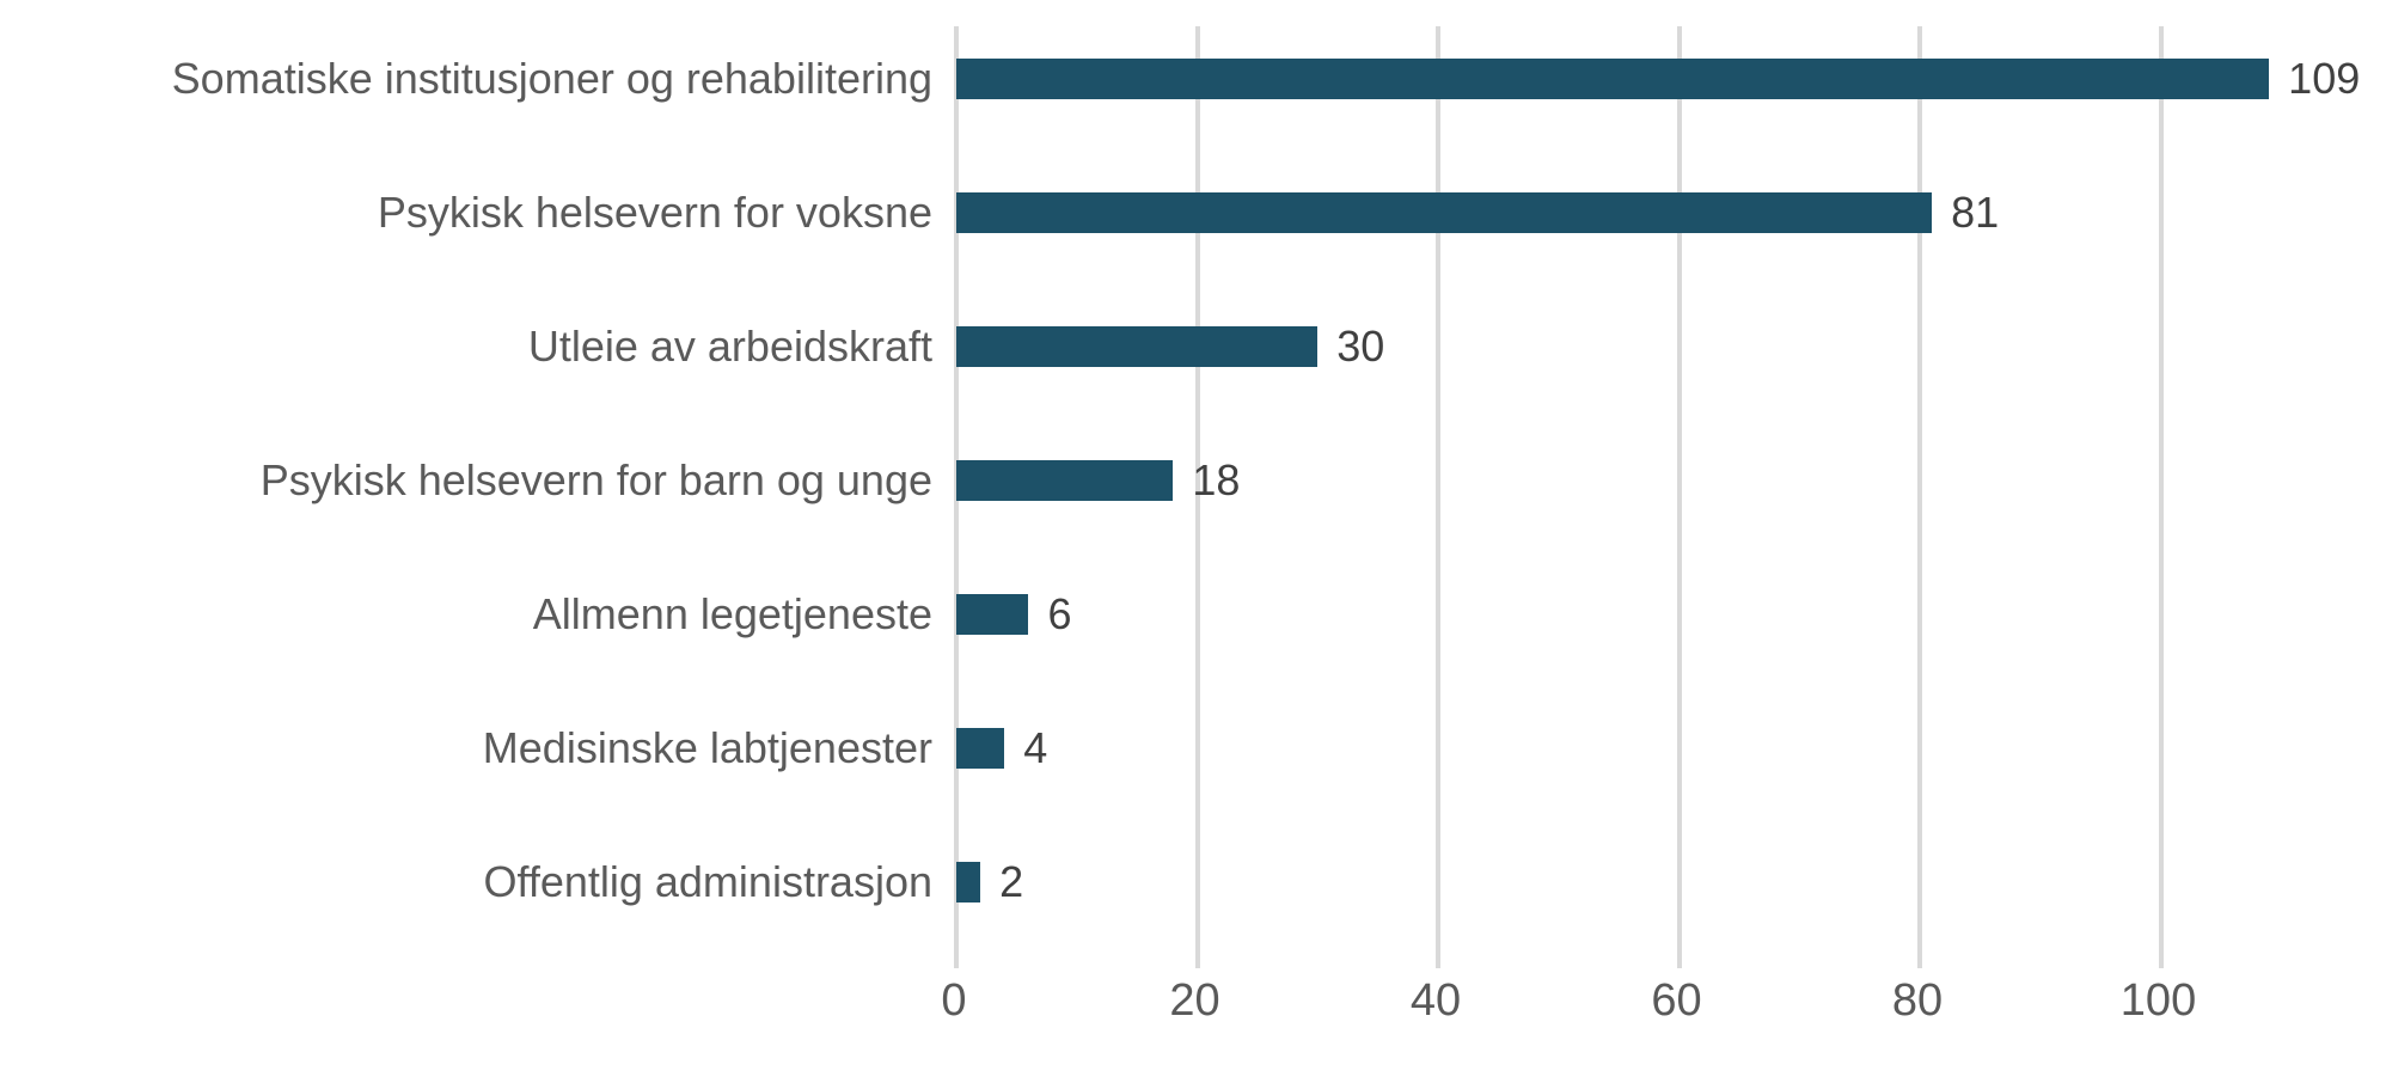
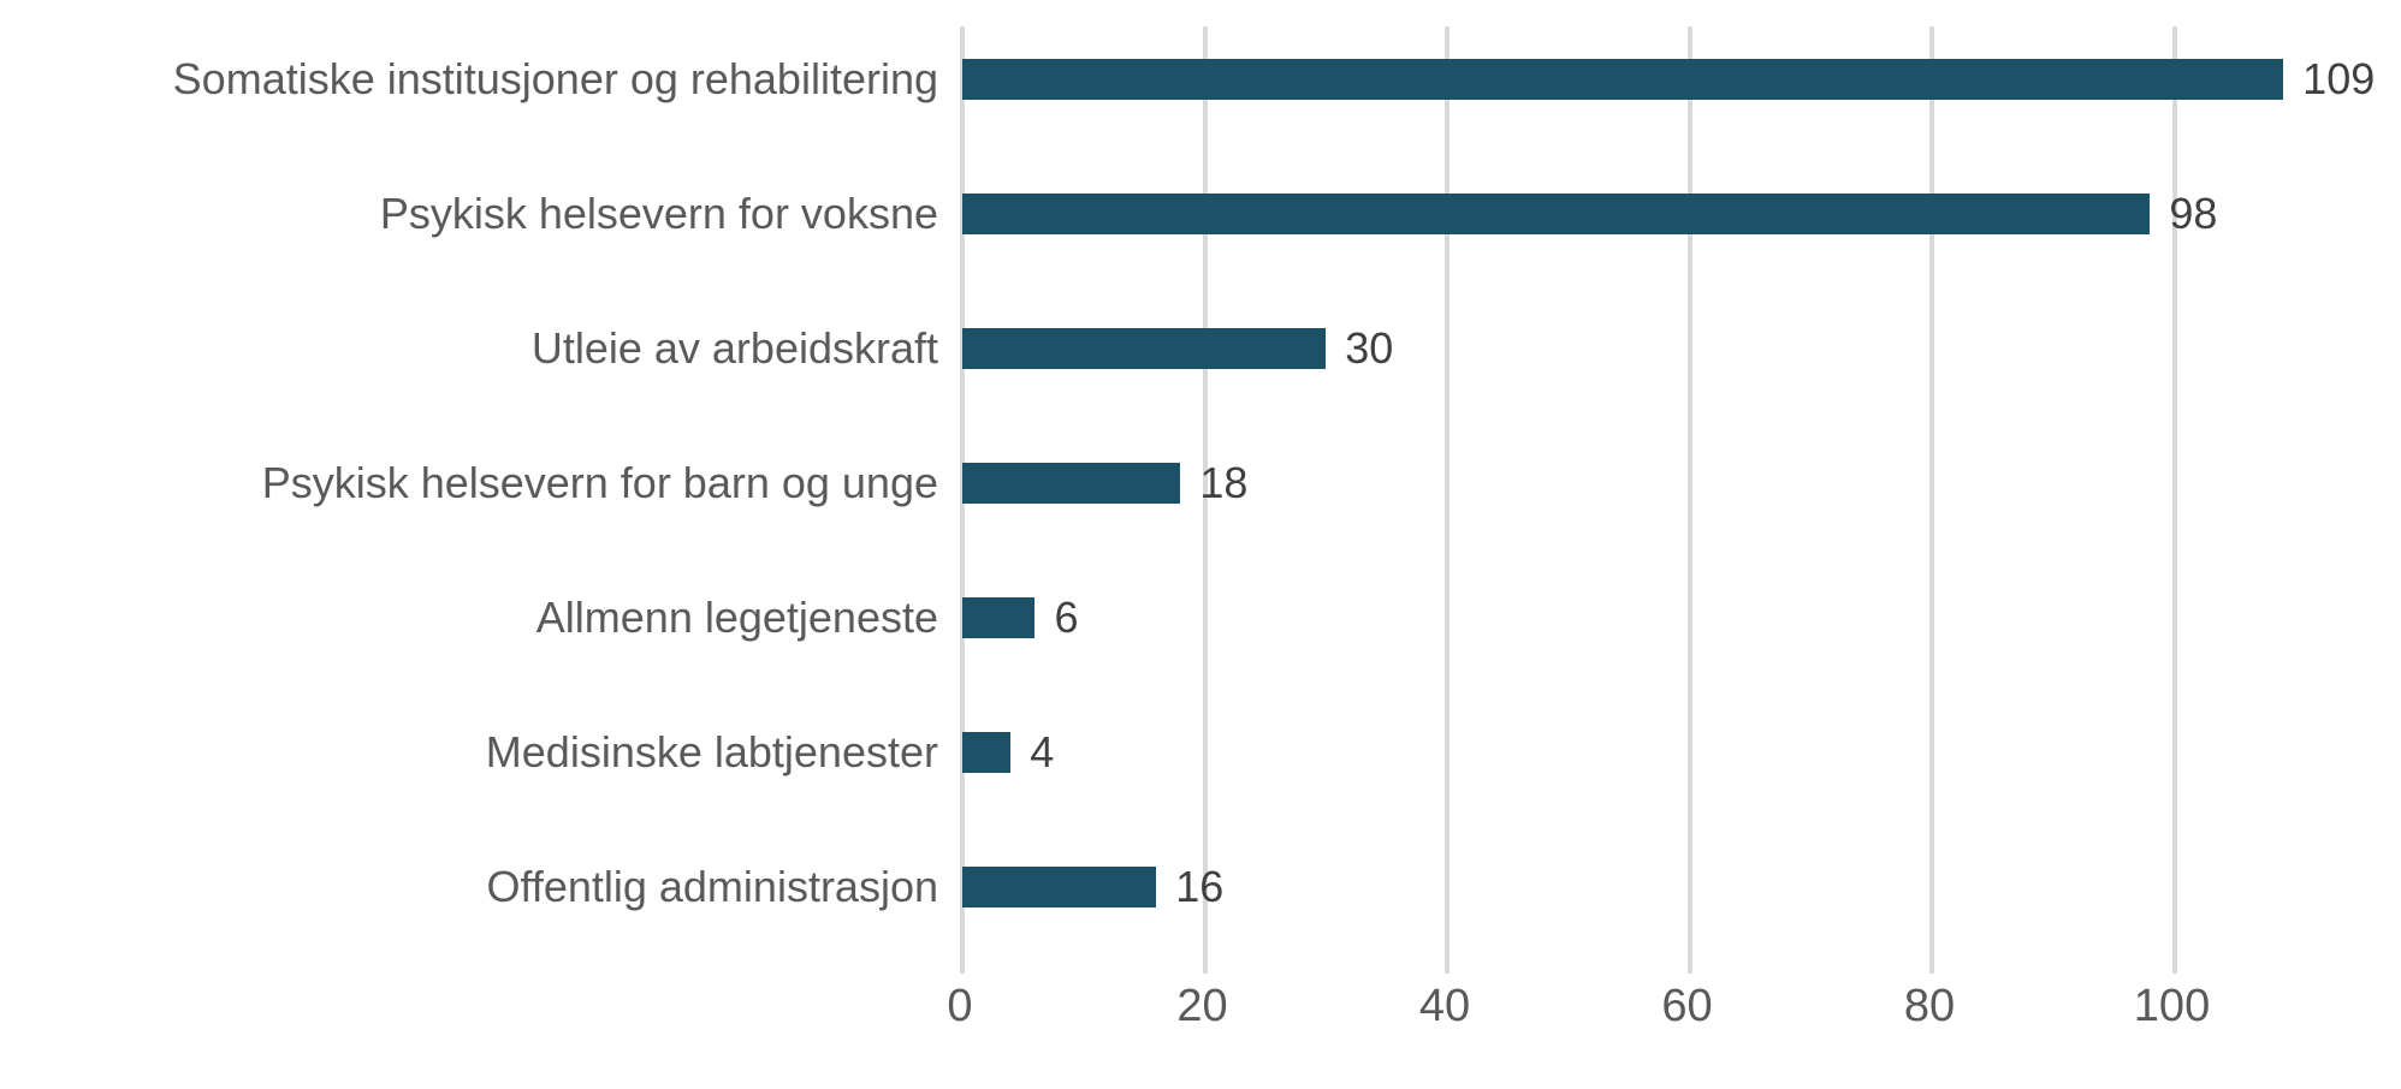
Psykisk helsevern for voksne: 81 -> 98
Offentlig administrasjon: 2 -> 16
